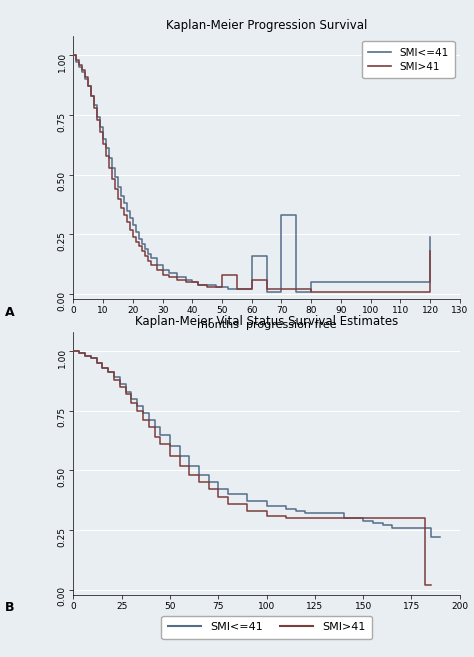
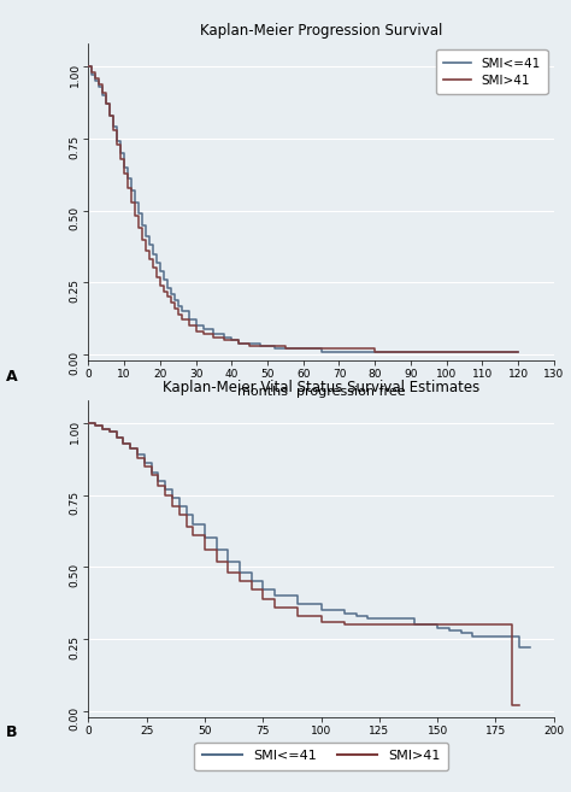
Kaplan-Meier Progression Survival/SMI>41/50: 0.08 -> 0.03
Kaplan-Meier Progression Survival/SMI<=41/60: 0.16 -> 0.02
Kaplan-Meier Progression Survival/SMI>41/60: 0.06 -> 0.02
Kaplan-Meier Progression Survival/SMI<=41/70: 0.33 -> 0.01
Kaplan-Meier Progression Survival/SMI<=41/80: 0.05 -> 0.01
Kaplan-Meier Progression Survival/SMI<=41/120: 0.24 -> 0.01
Kaplan-Meier Progression Survival/SMI>41/120: 0.18 -> 0.01
